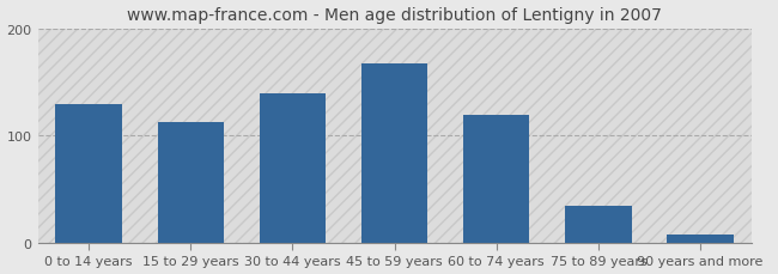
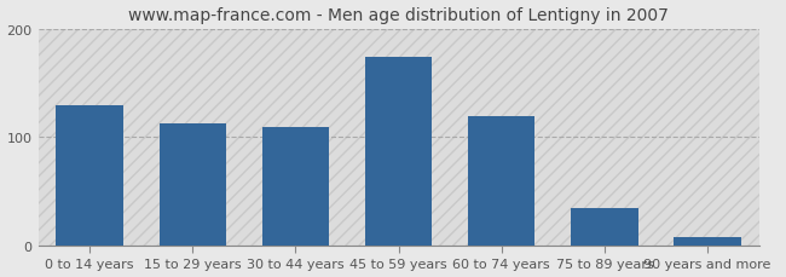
30 to 44 years: 140 -> 110
45 to 59 years: 168 -> 174
